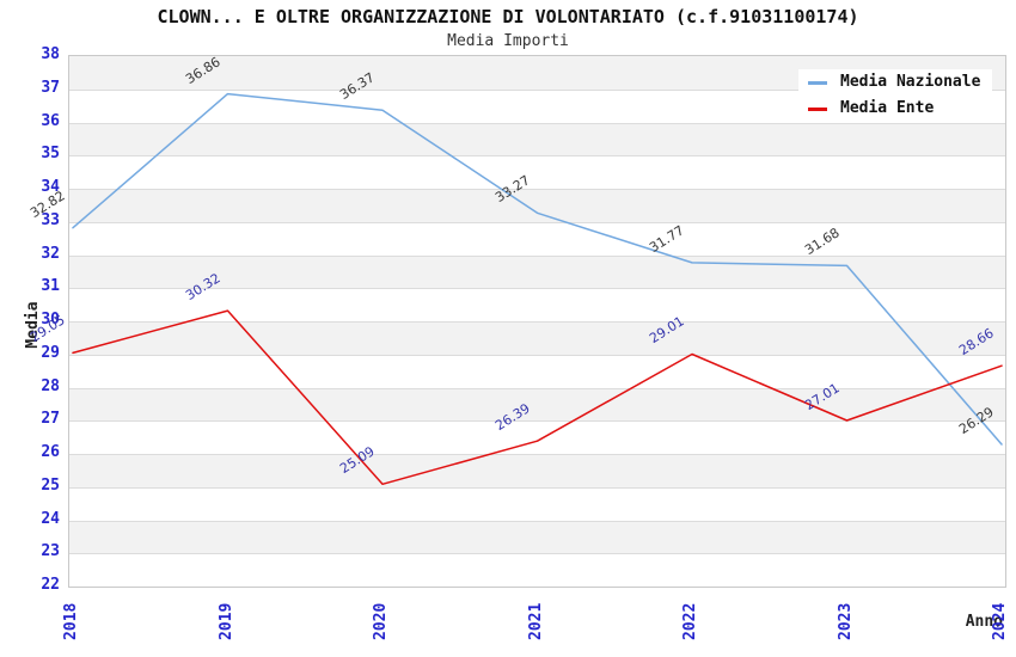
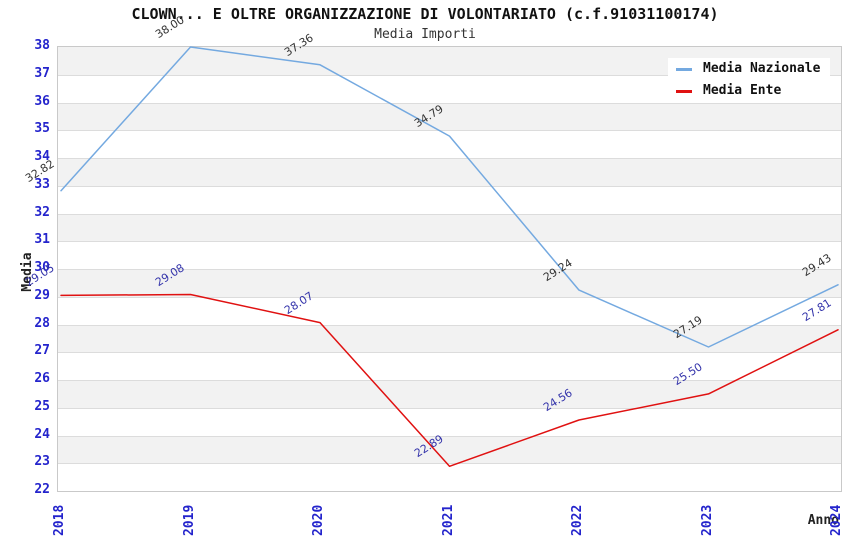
Media Nazionale/2019: 36.86 -> 38.00
Media Ente/2019: 30.32 -> 29.08
Media Nazionale/2020: 36.37 -> 37.36
Media Ente/2020: 25.09 -> 28.07
Media Nazionale/2021: 33.27 -> 34.79
Media Ente/2021: 26.39 -> 22.89
Media Nazionale/2022: 31.77 -> 29.24
Media Ente/2022: 29.01 -> 24.56
Media Nazionale/2023: 31.68 -> 27.19
Media Ente/2023: 27.01 -> 25.50
Media Nazionale/2024: 26.29 -> 29.43
Media Ente/2024: 28.66 -> 27.81
